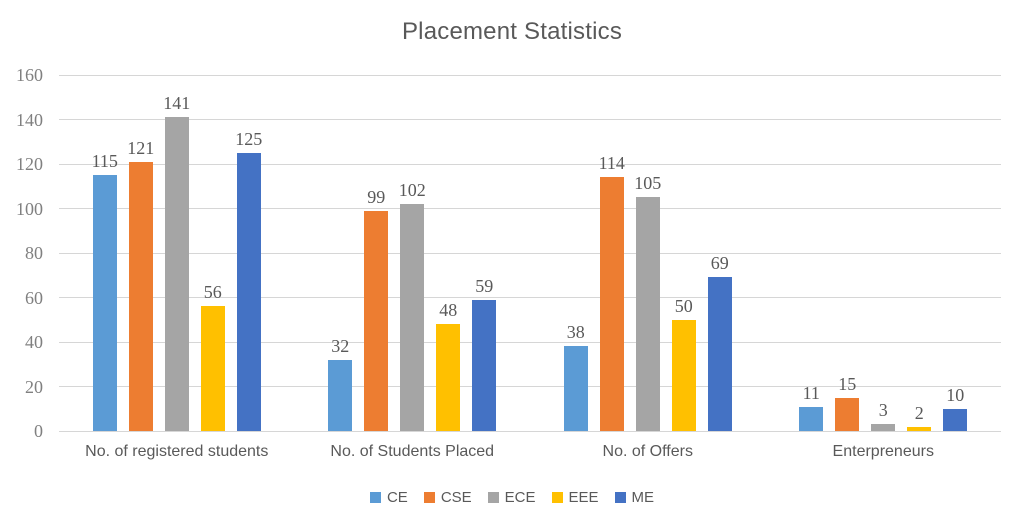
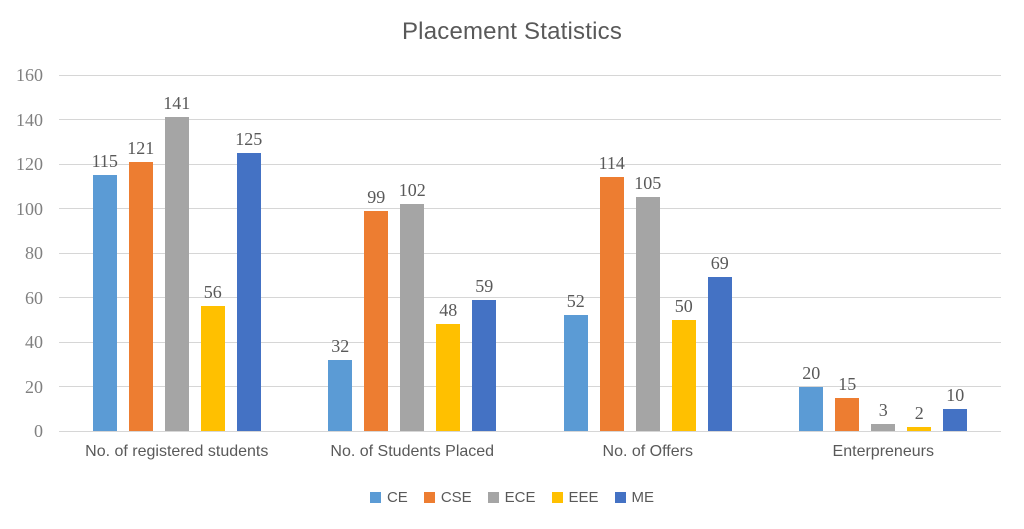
CE/No. of Offers: 38 -> 52
CE/Enterpreneurs: 11 -> 20
